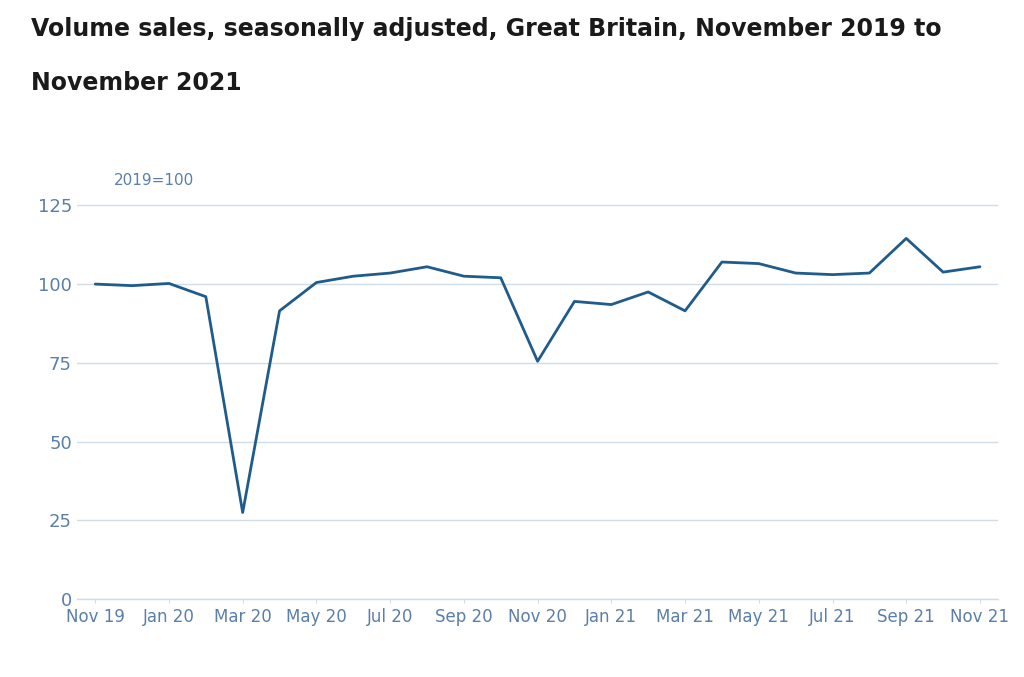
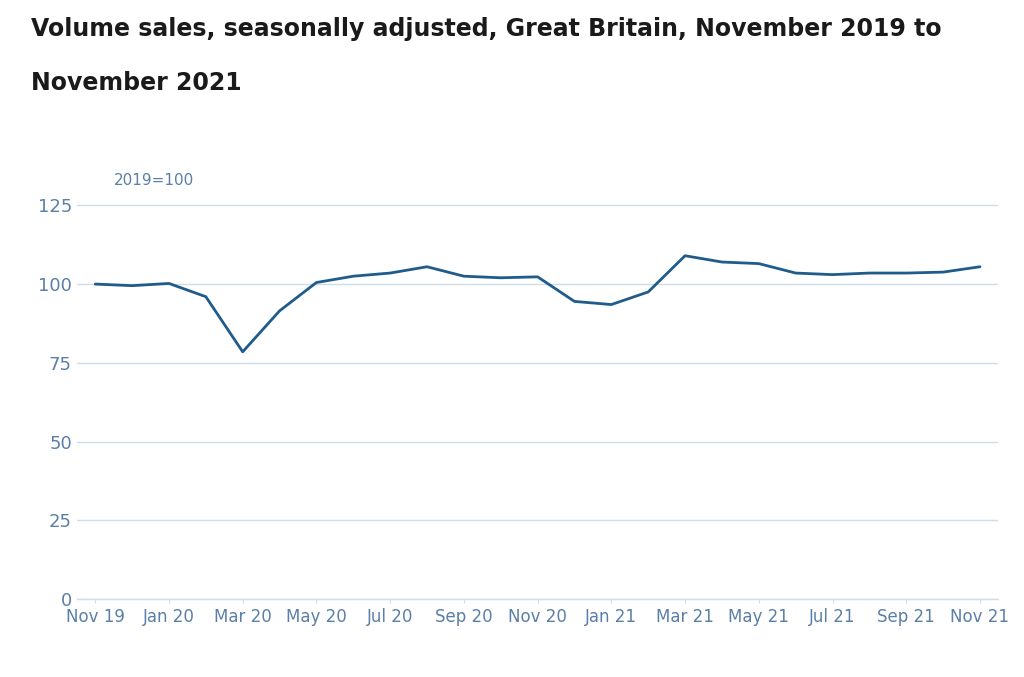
Mar 20: 27.5 -> 78.5
Nov 20: 75.5 -> 102.3
Mar 21: 91.5 -> 109.0
Sep 21: 114.5 -> 103.5
